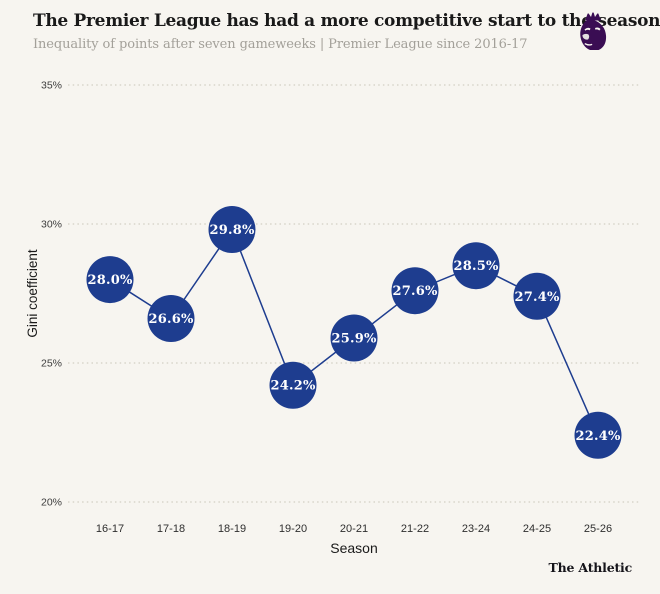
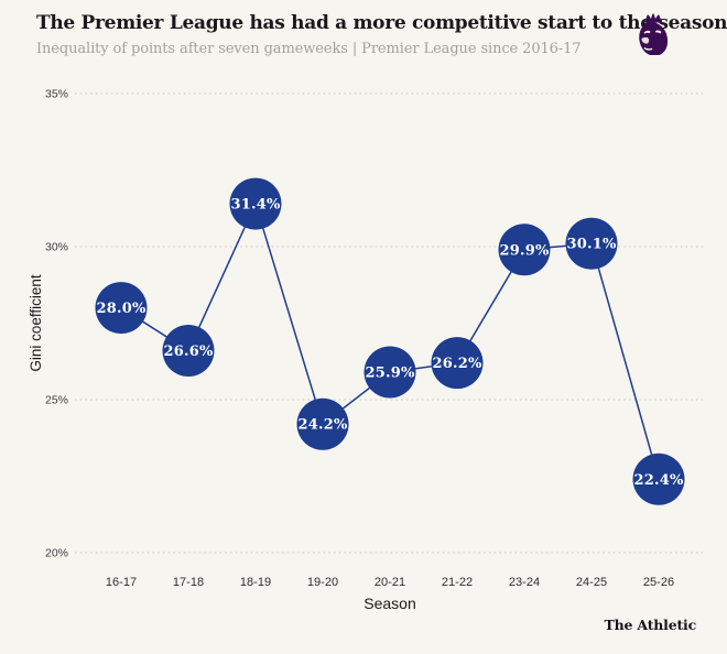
18-19: 29.8% -> 31.4%
21-22: 27.6% -> 26.2%
23-24: 28.5% -> 29.9%
24-25: 27.4% -> 30.1%
